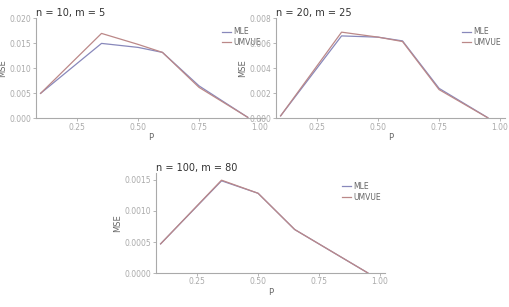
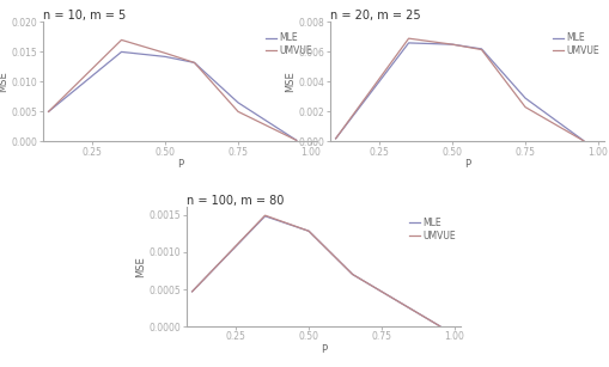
n = 10, m = 5/UMVUE/0.75: 0.0062 -> 0.0050
n = 20, m = 25/MLE/0.75: 0.0024 -> 0.0029
